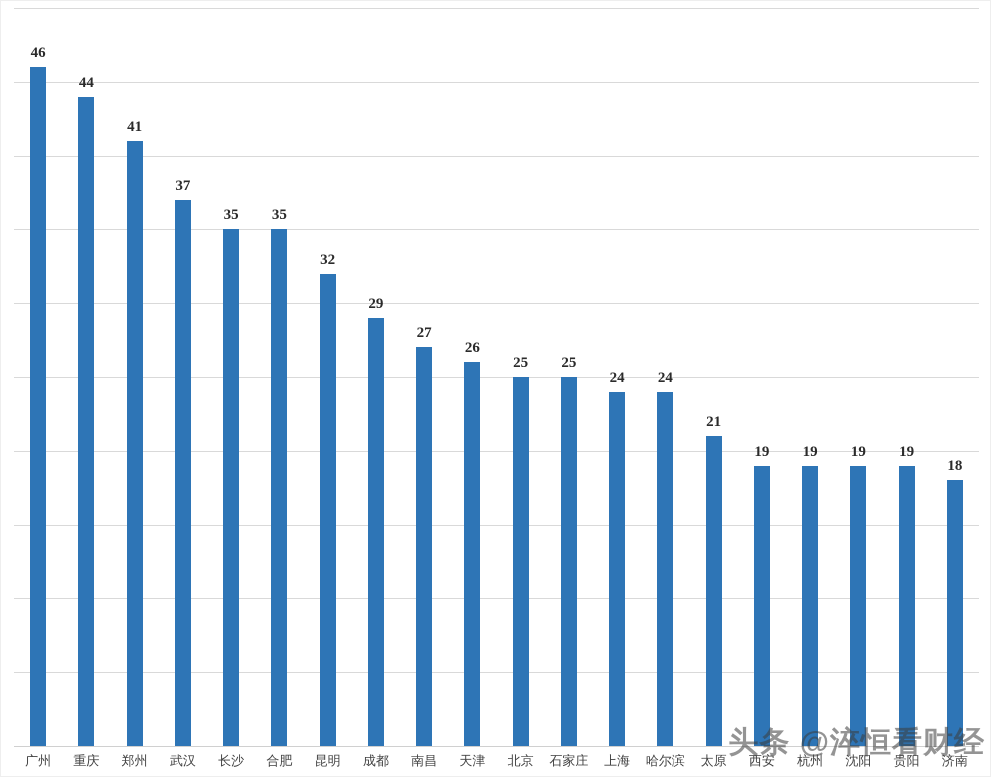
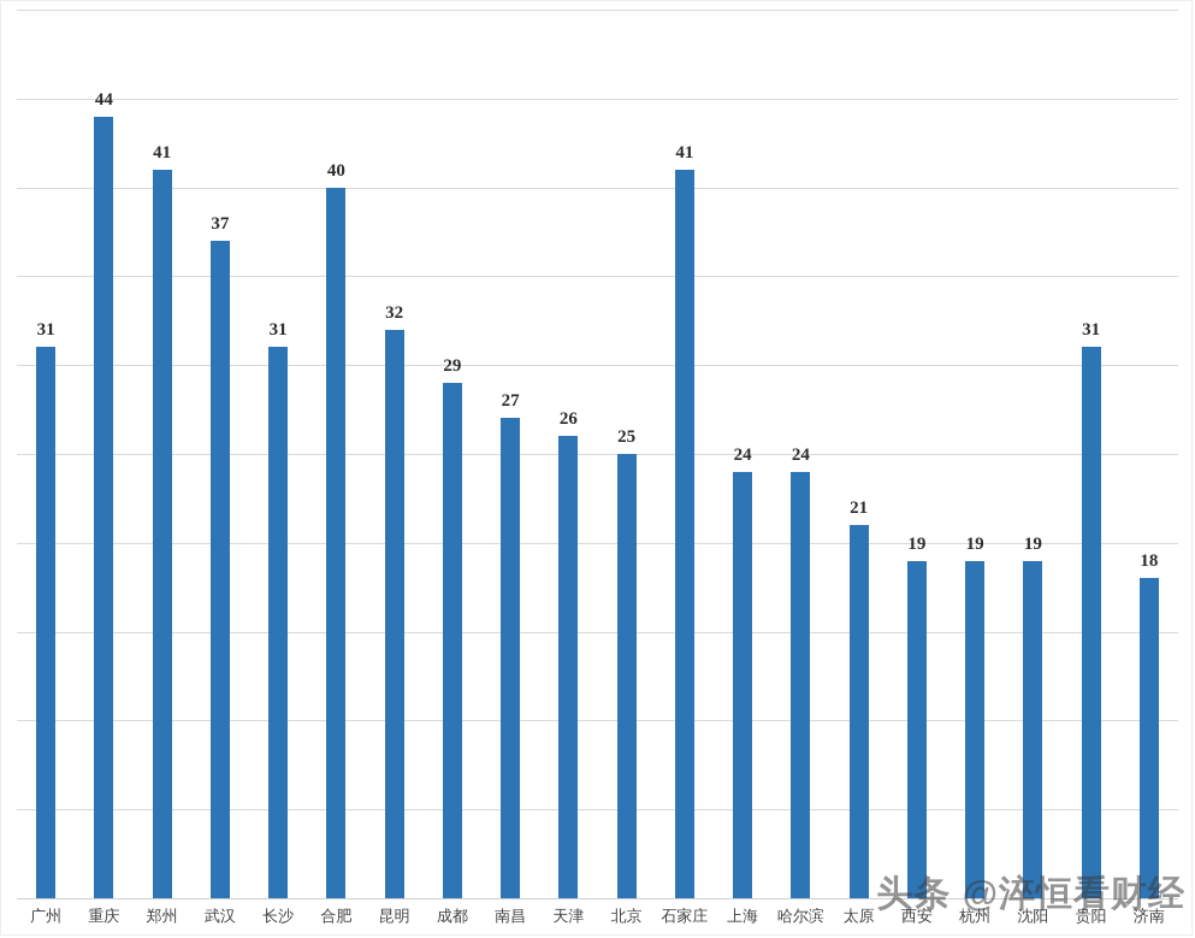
广州: 46 -> 31
长沙: 35 -> 31
合肥: 35 -> 40
石家庄: 25 -> 41
贵阳: 19 -> 31
